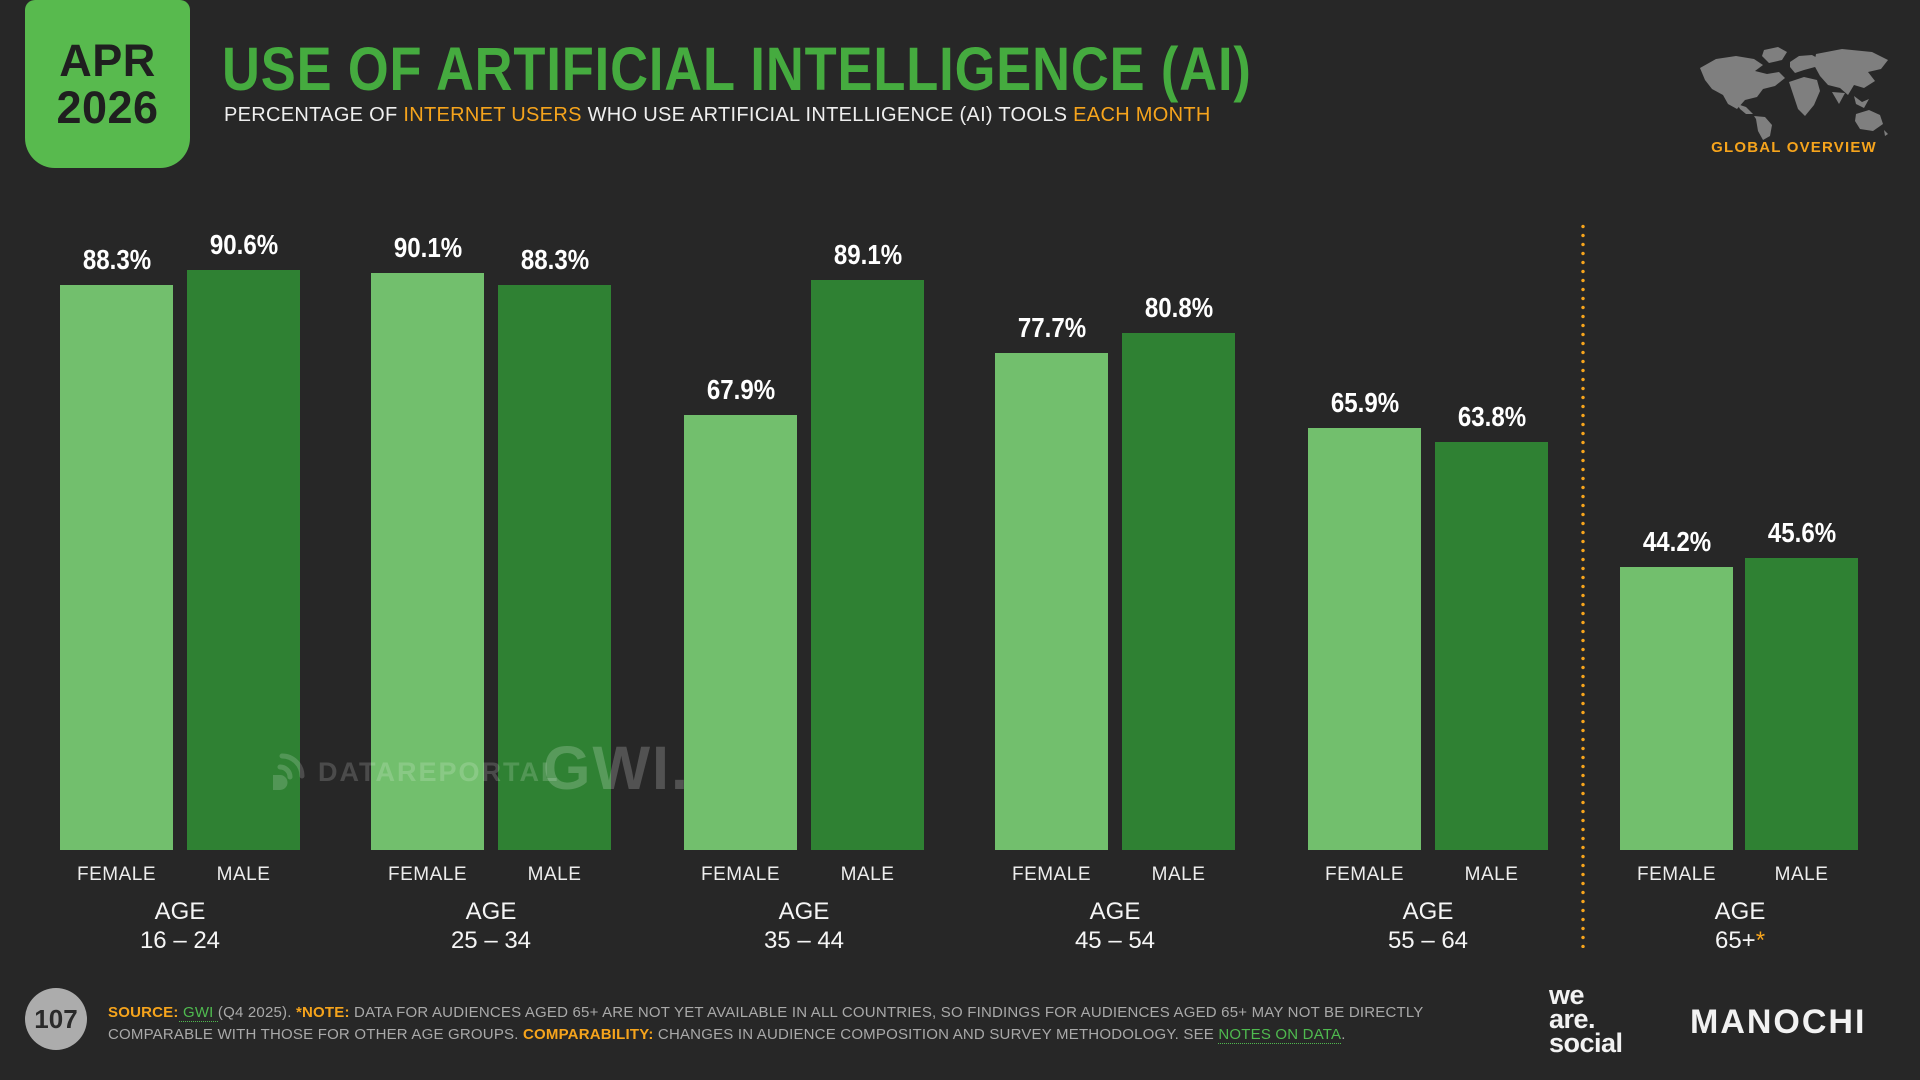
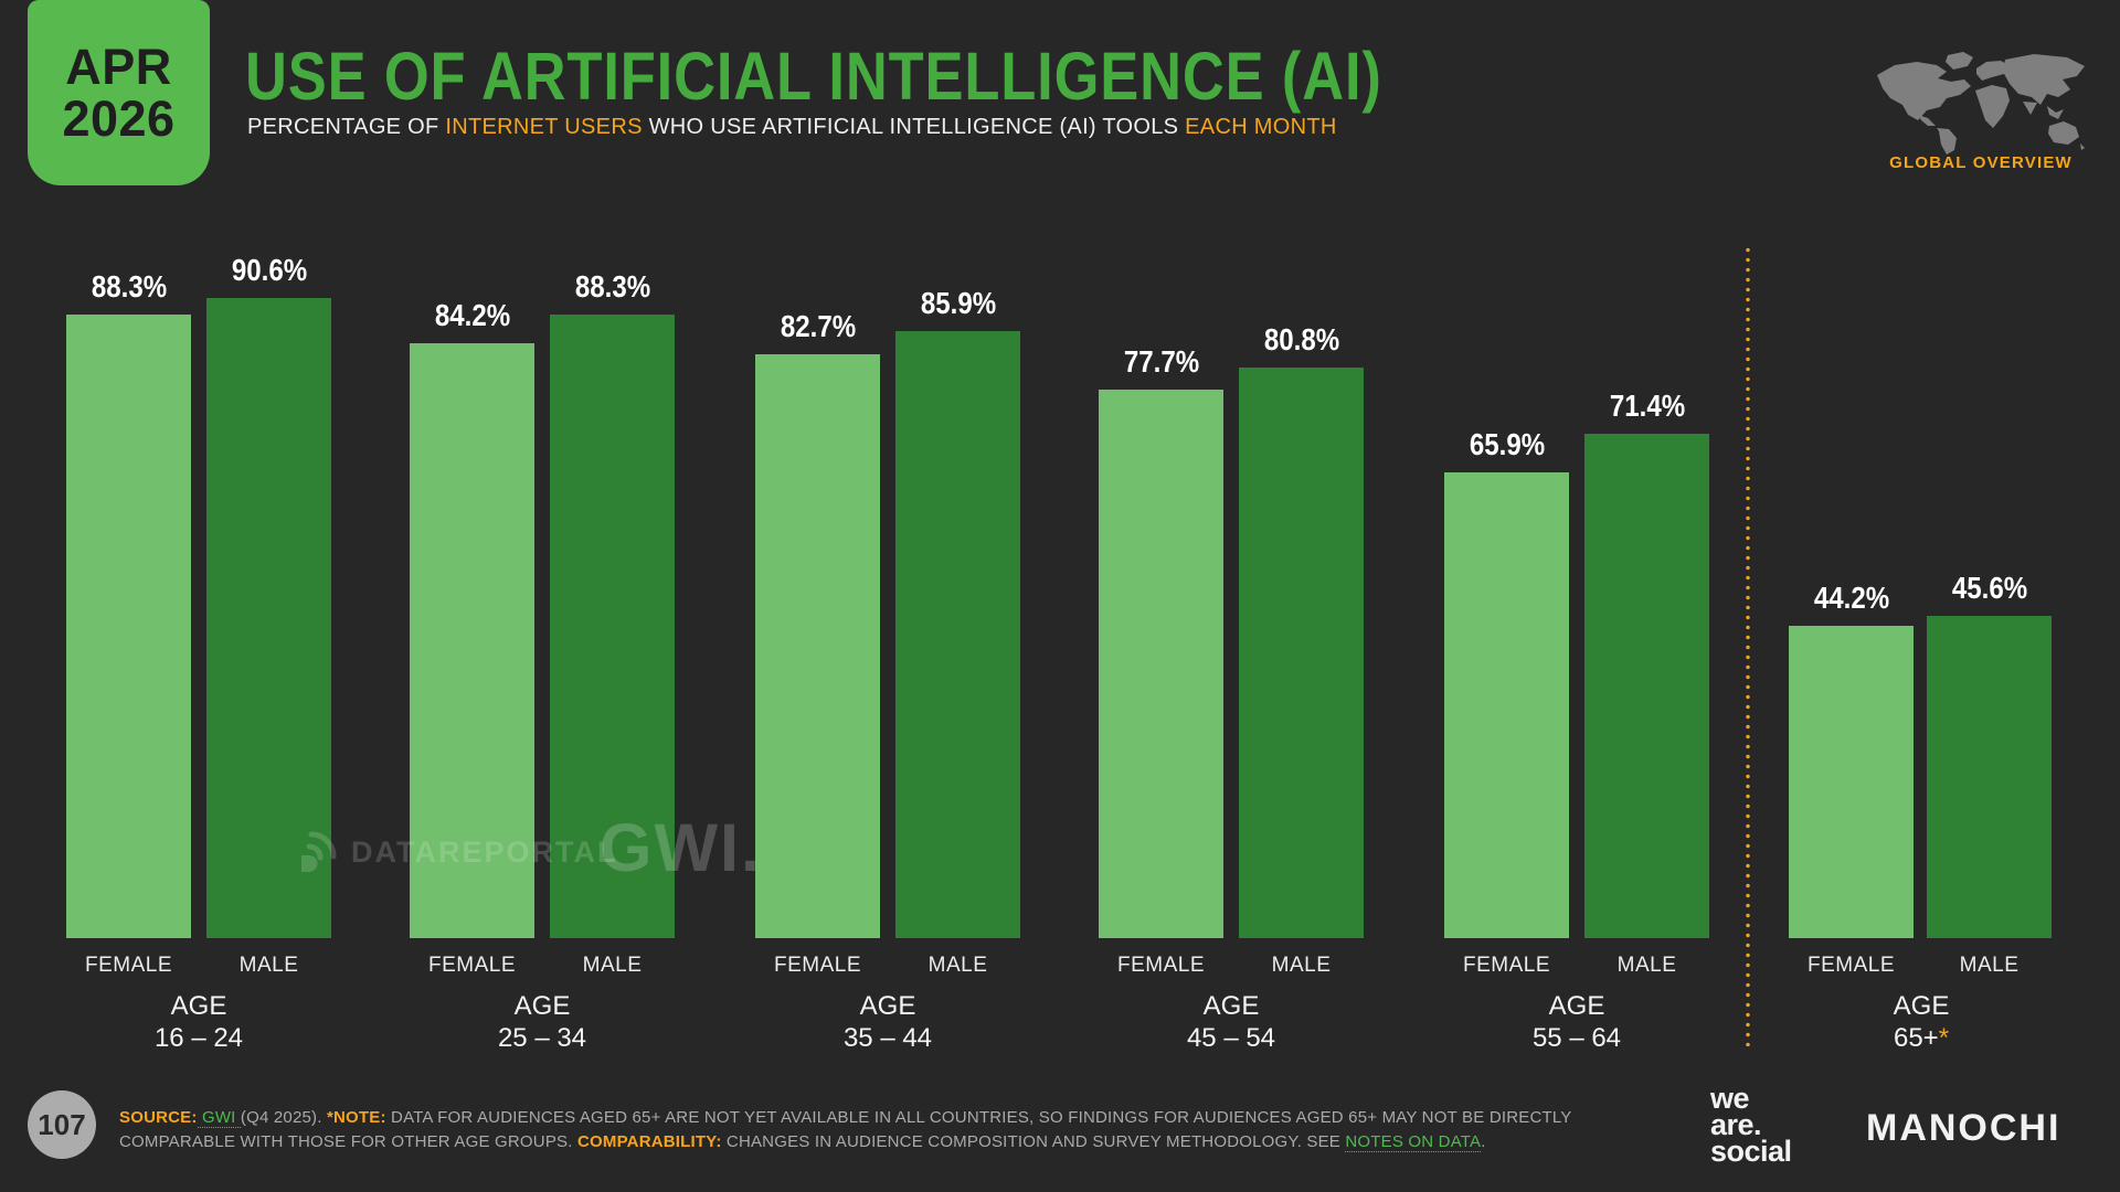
FEMALE/25 – 34: 90.1% -> 84.2%
FEMALE/35 – 44: 67.9% -> 82.7%
MALE/35 – 44: 89.1% -> 85.9%
MALE/55 – 64: 63.8% -> 71.4%
